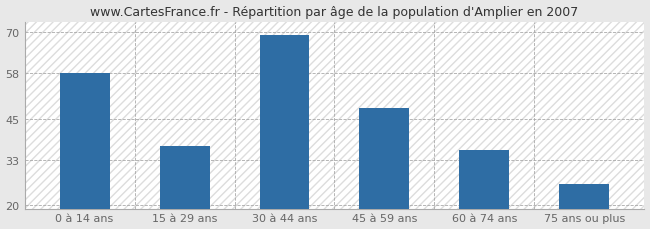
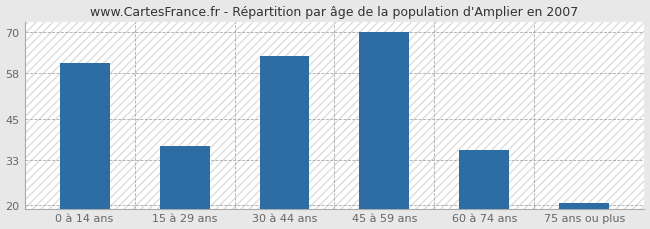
0 à 14 ans: 58.0 -> 61.0
30 à 44 ans: 69.0 -> 63.0
45 à 59 ans: 48.0 -> 70.0
75 ans ou plus: 26.0 -> 20.5
